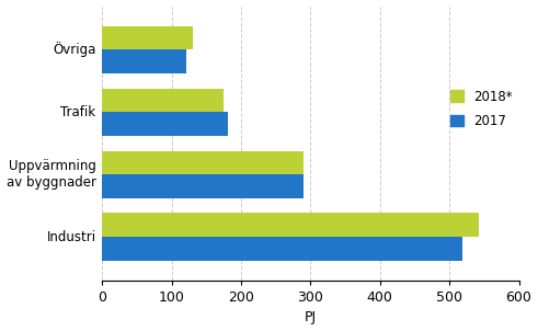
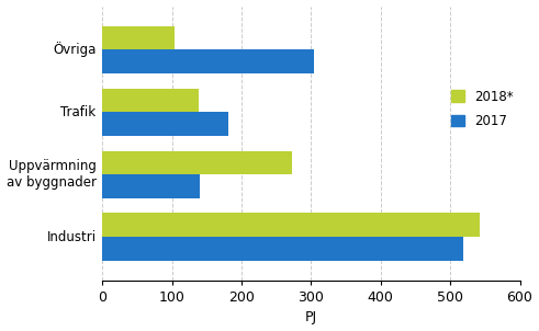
2018*/Övriga: 130 -> 104
2017/Övriga: 122 -> 304
2018*/Trafik: 175 -> 138
2018*/Uppvärmning av byggnader: 290 -> 272
2017/Uppvärmning av byggnader: 290 -> 140
